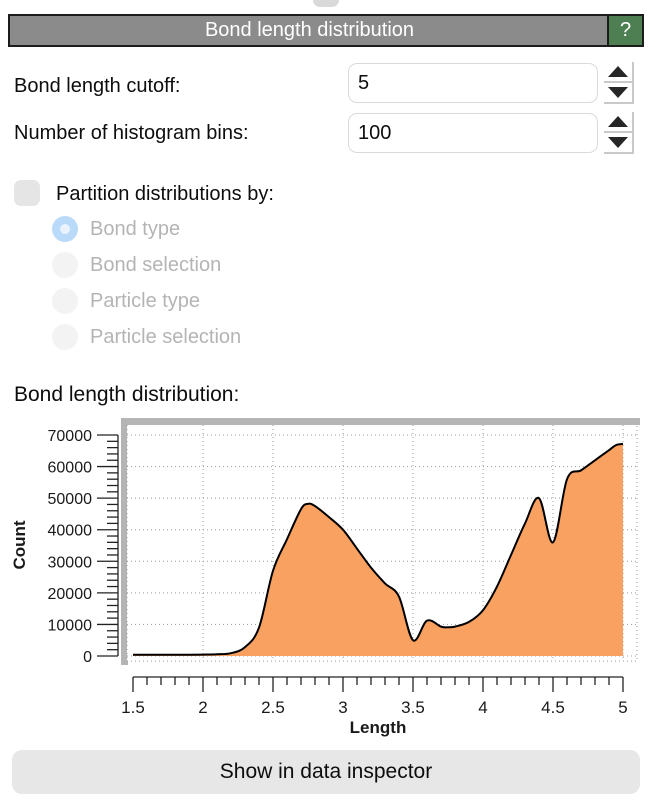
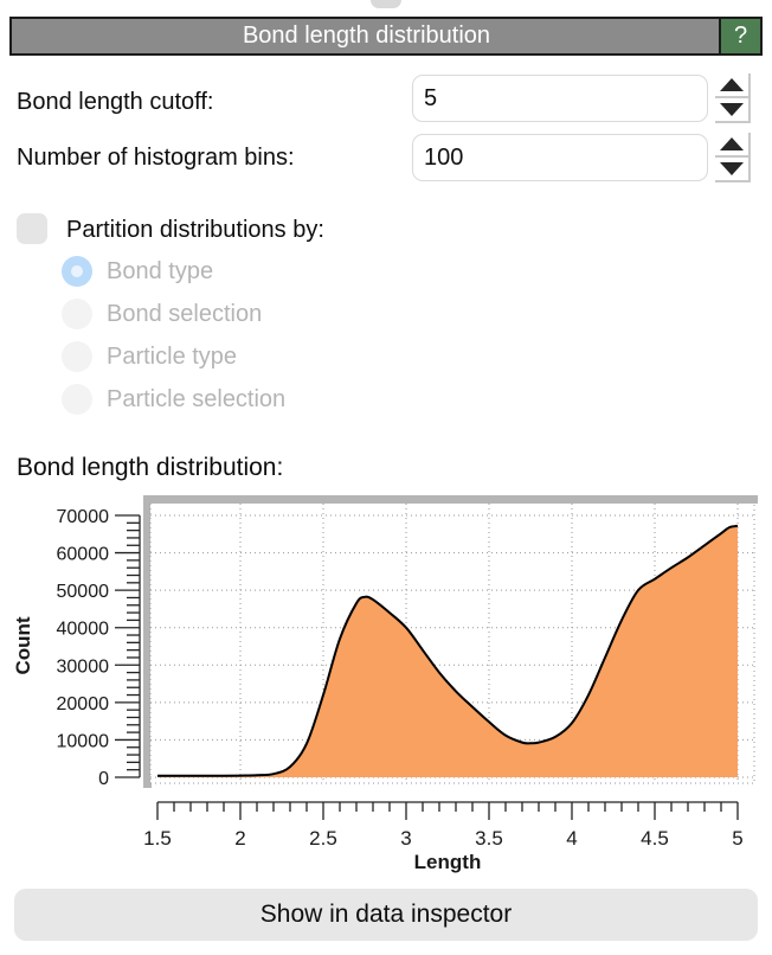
2.5: 27000 -> 22000
3.5: 5000 -> 15000
4.5: 36000 -> 53000
